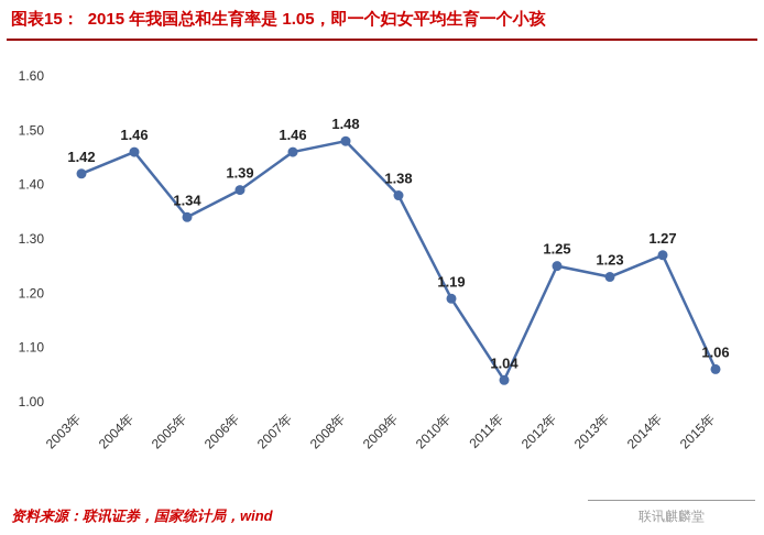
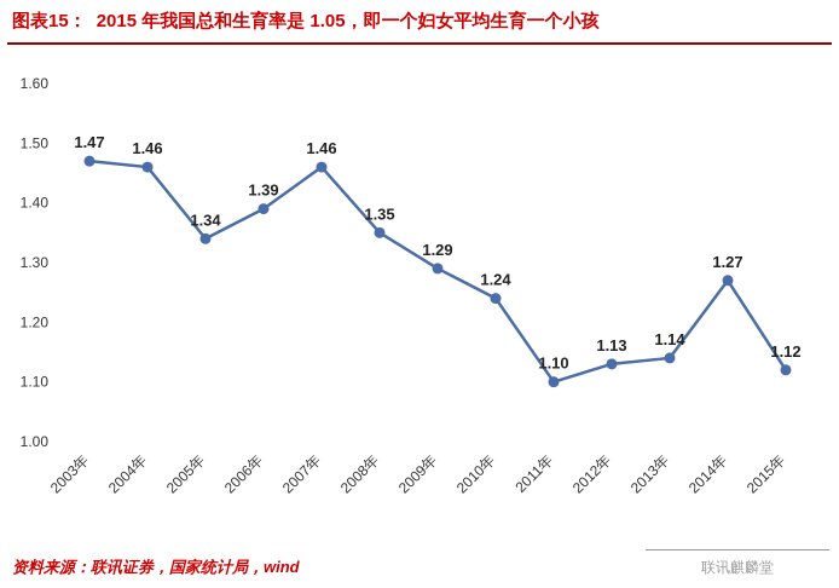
2003年: 1.42 -> 1.47
2008年: 1.48 -> 1.35
2009年: 1.38 -> 1.29
2010年: 1.19 -> 1.24
2011年: 1.04 -> 1.10
2012年: 1.25 -> 1.13
2013年: 1.23 -> 1.14
2015年: 1.06 -> 1.12
